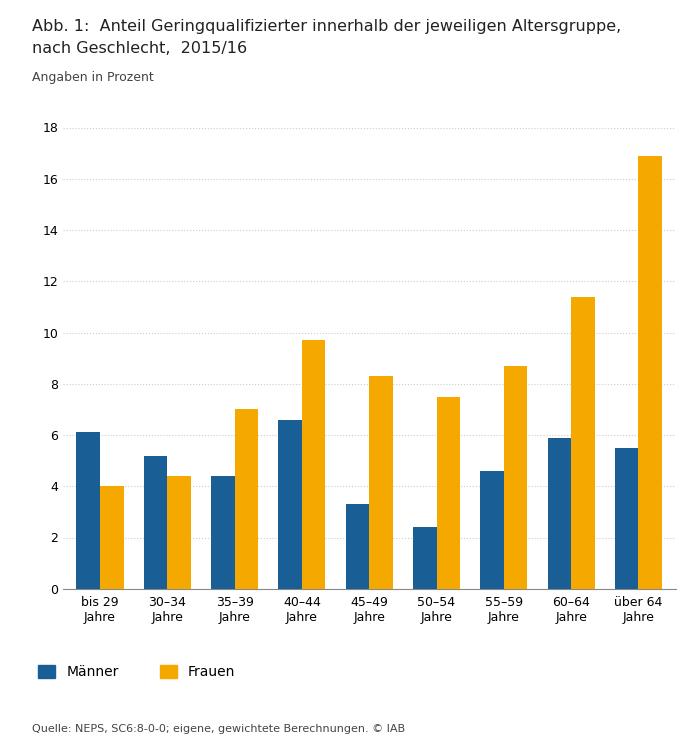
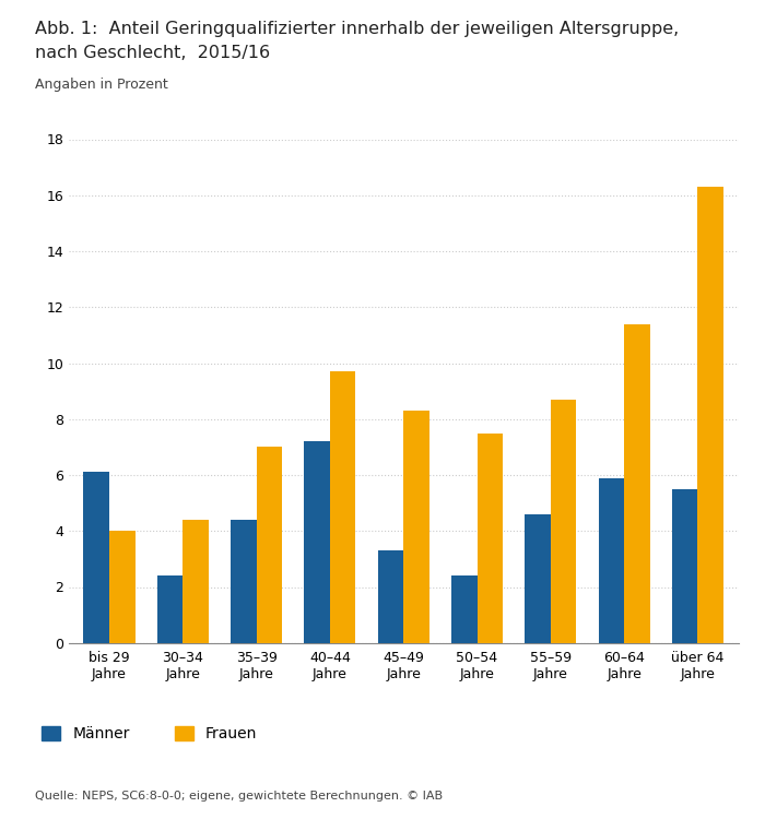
Männer/30–34 Jahre: 5.2 -> 2.4
Männer/40–44 Jahre: 6.6 -> 7.2
Frauen/über 64 Jahre: 16.9 -> 16.3
